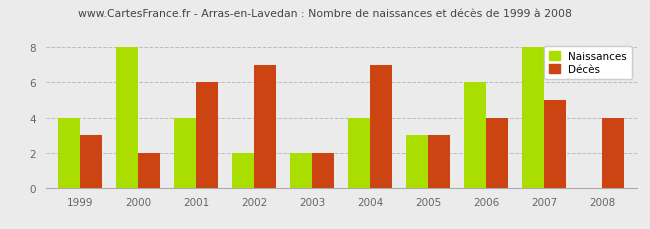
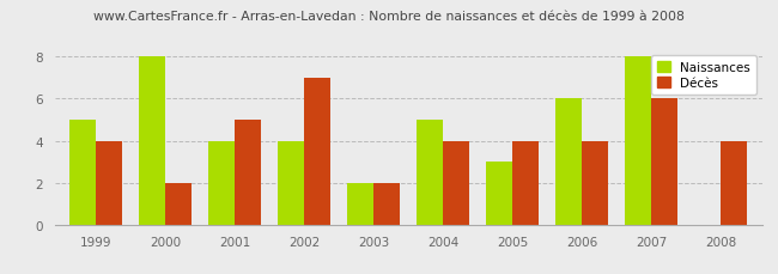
Naissances/1999: 4 -> 5
Décès/1999: 3 -> 4
Décès/2001: 6 -> 5
Naissances/2002: 2 -> 4
Naissances/2004: 4 -> 5
Décès/2004: 7 -> 4
Décès/2005: 3 -> 4
Décès/2007: 5 -> 6
